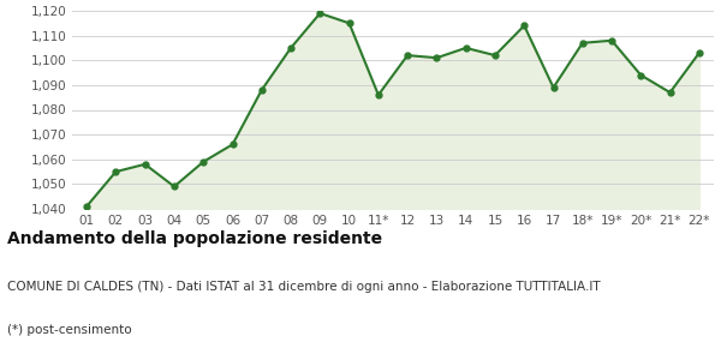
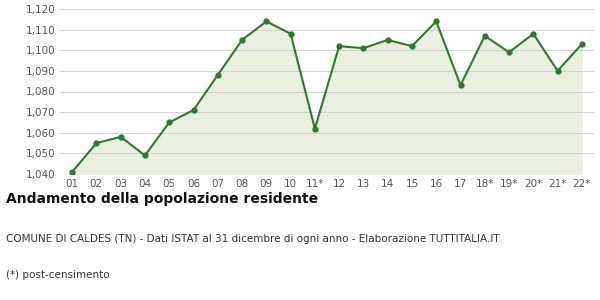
05: 1,059 -> 1,065
06: 1,066 -> 1,071
09: 1,119 -> 1,114
10: 1,115 -> 1,108
11*: 1,086 -> 1,062
17: 1,089 -> 1,083
19*: 1,108 -> 1,099
20*: 1,094 -> 1,108
21*: 1,087 -> 1,090
